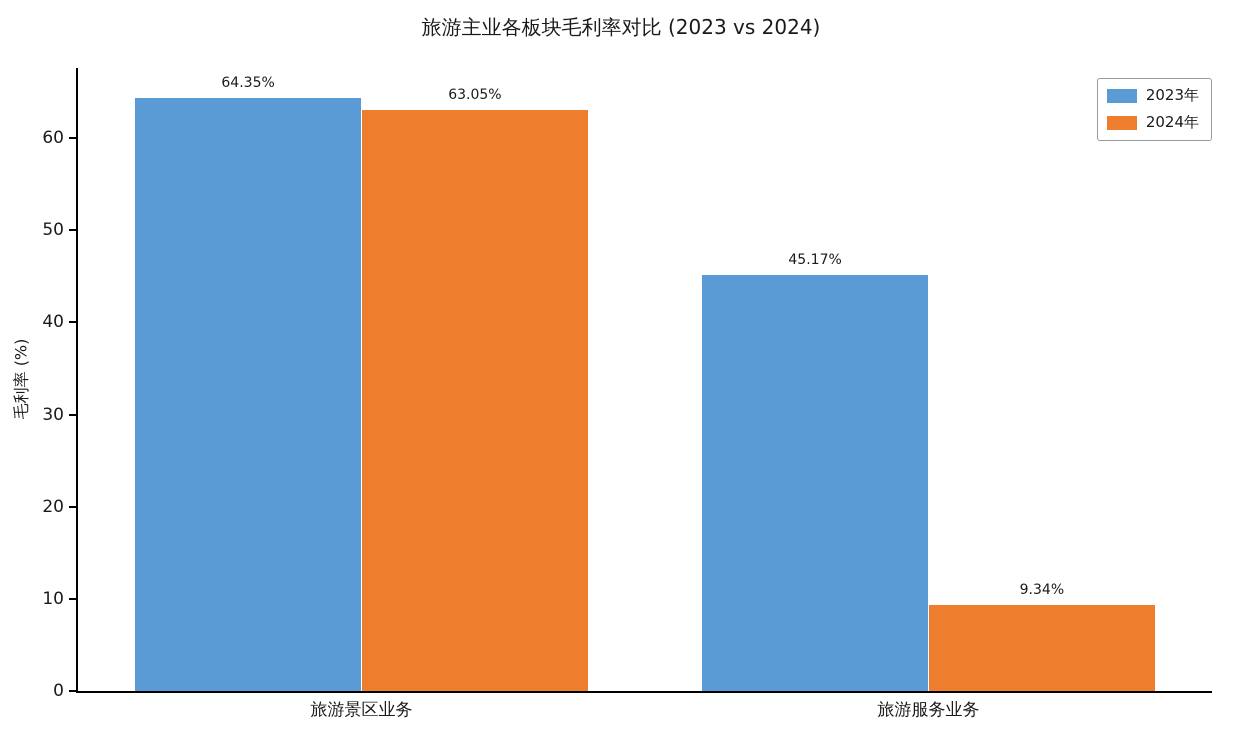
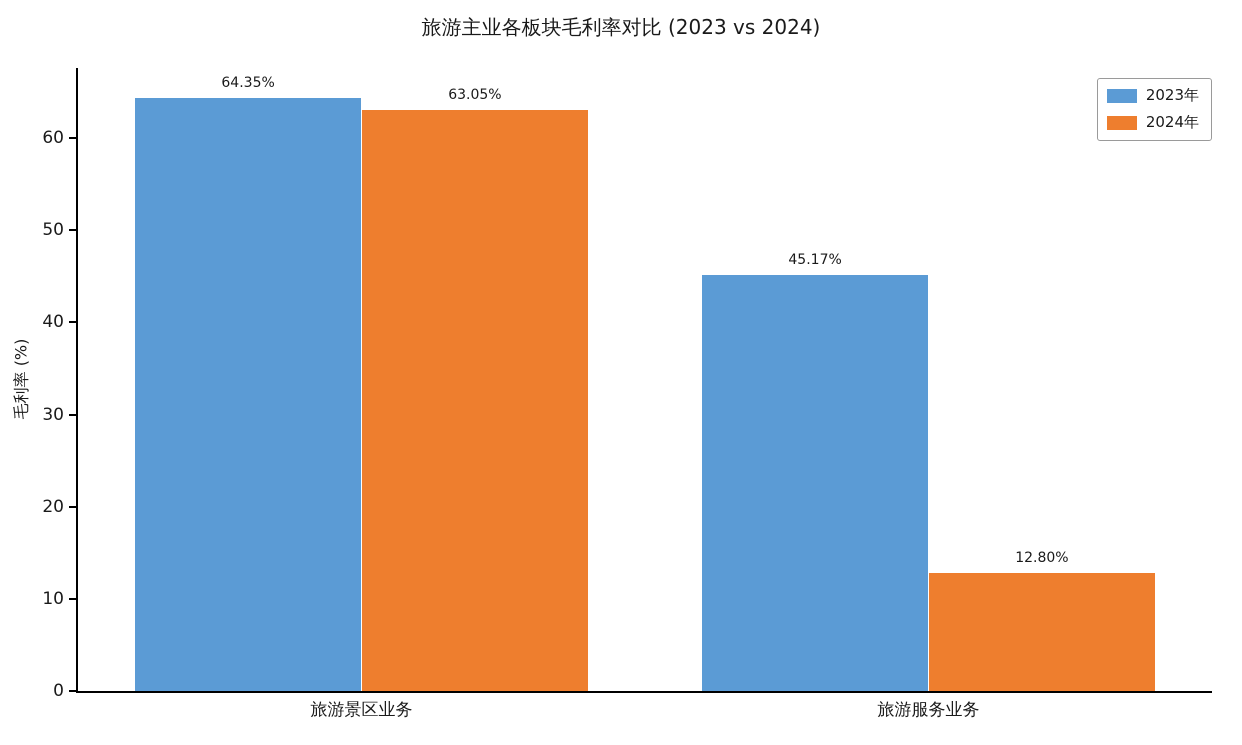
2024年/旅游服务业务: 9.34% -> 12.80%
